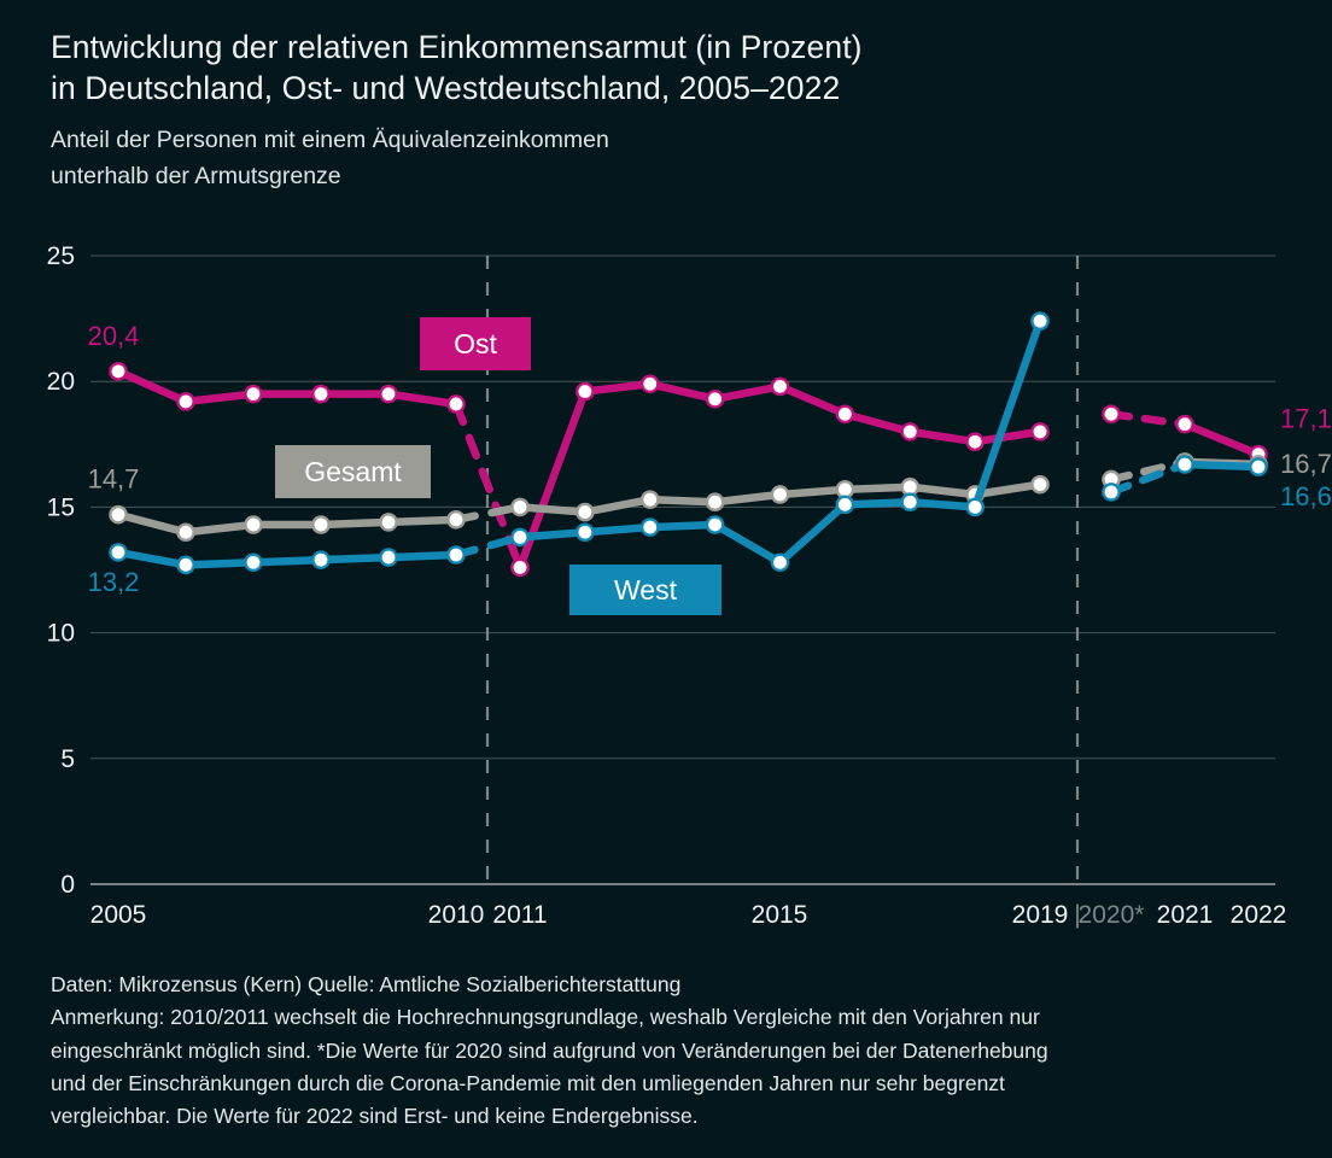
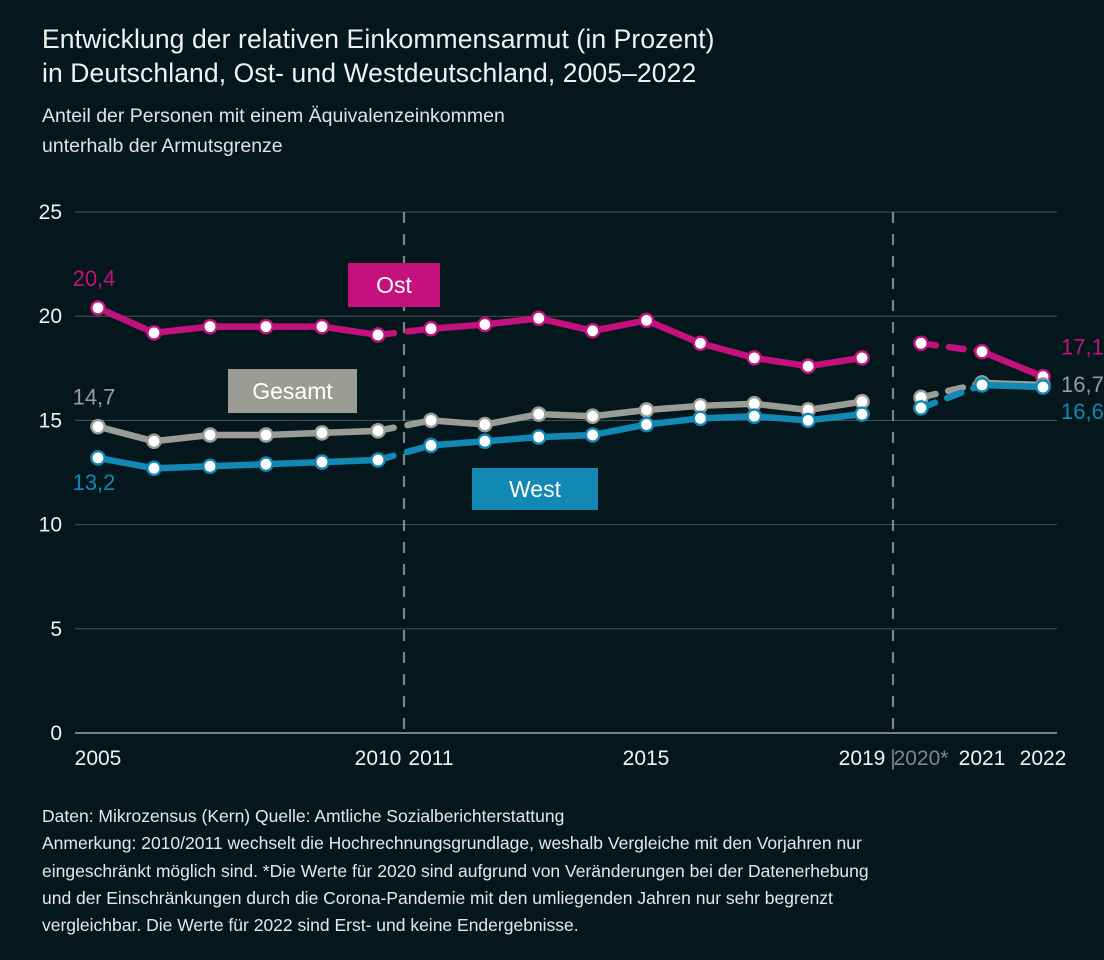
Ost/2011: 12.6 -> 19.4
West/2015: 12.8 -> 14.8
West/2019: 22.4 -> 15.3
